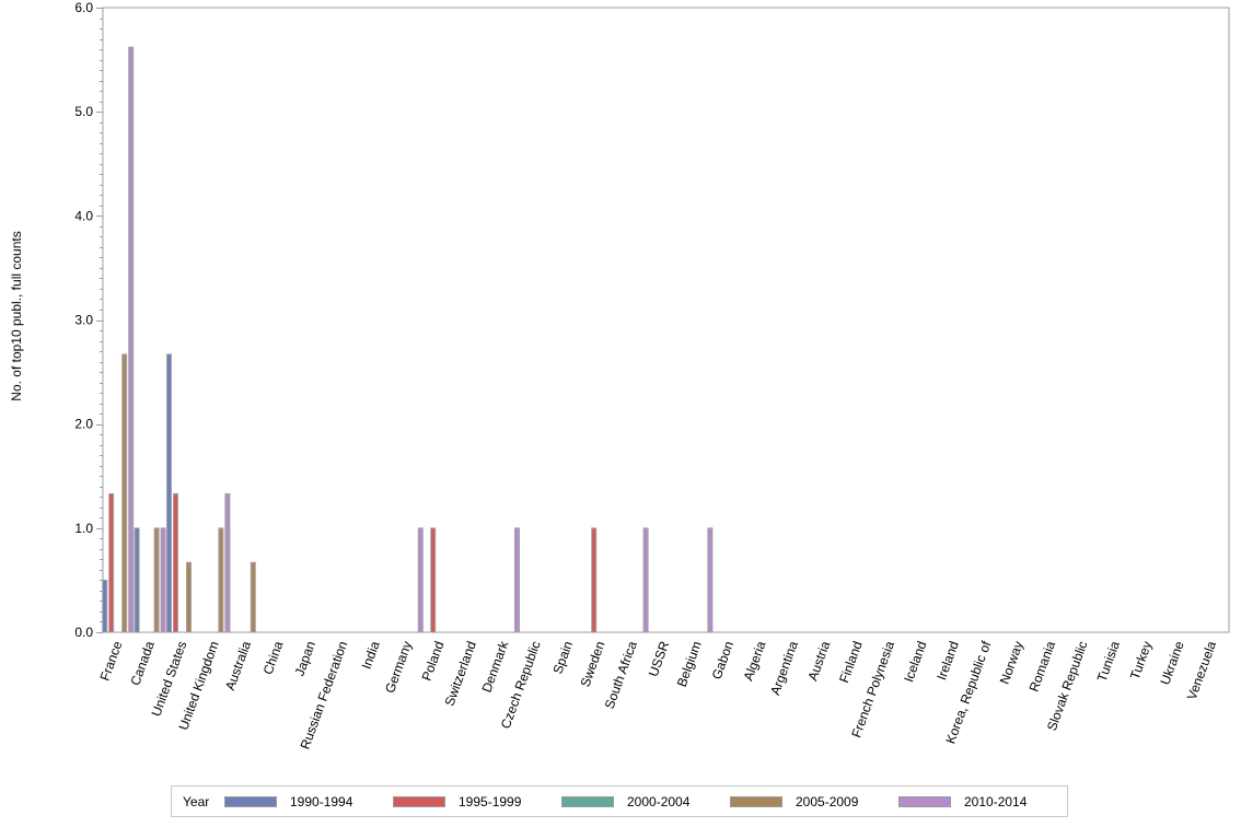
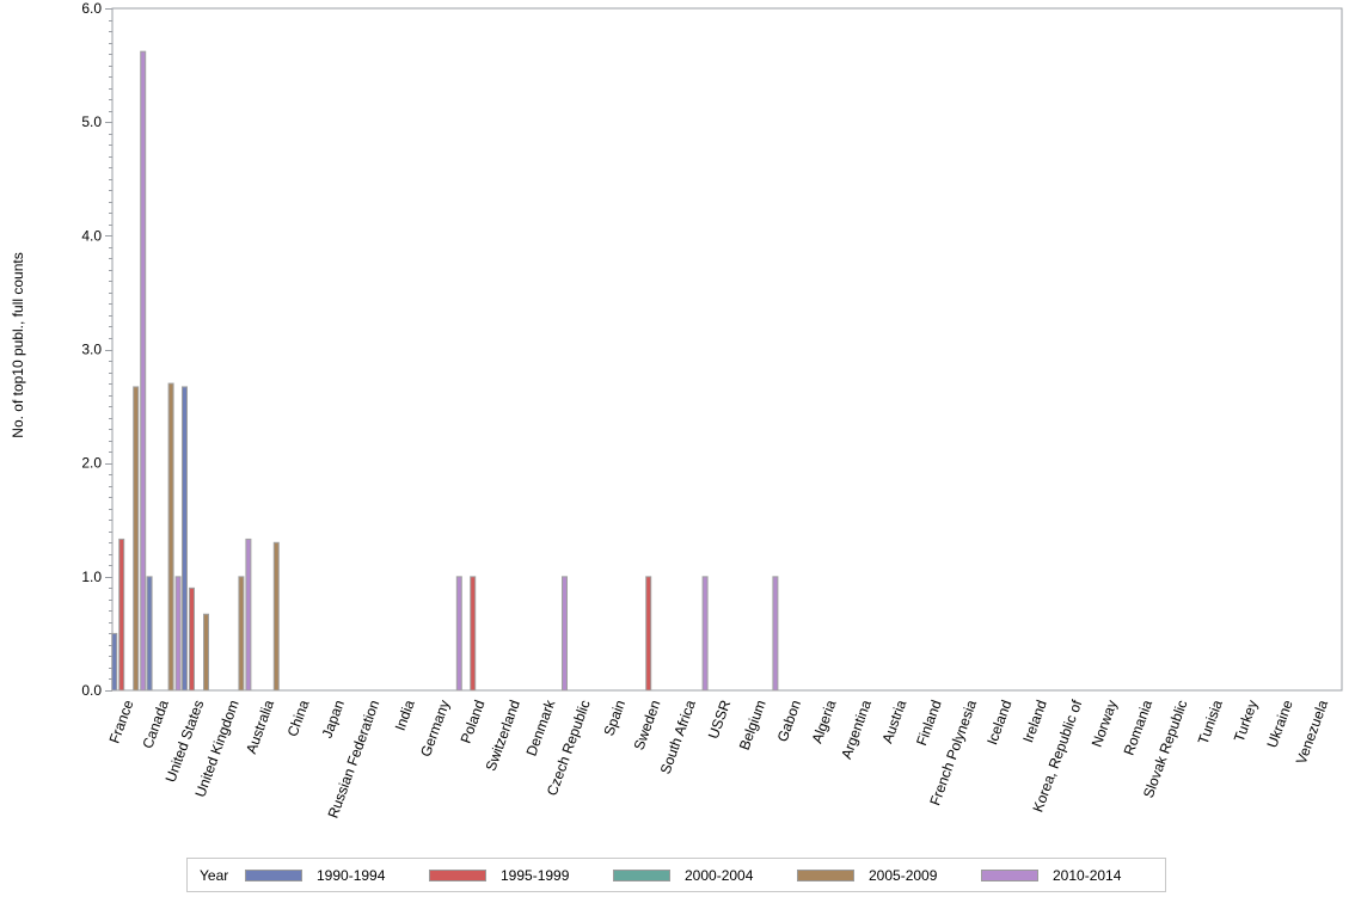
2005-2009/Canada: 1.0 -> 2.7
1995-1999/United States: 1.3 -> 0.9
2005-2009/Australia: 0.7 -> 1.3
